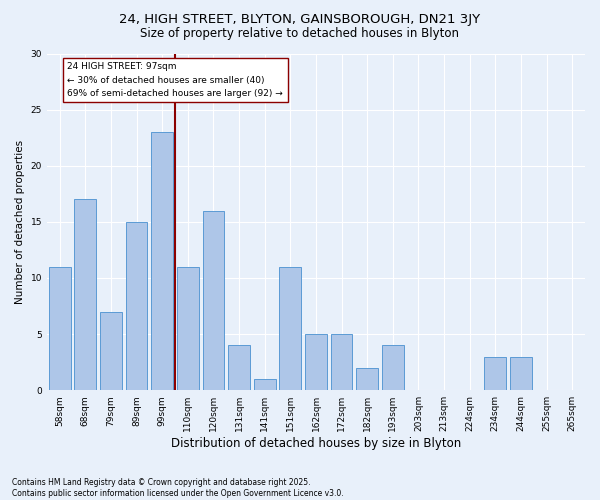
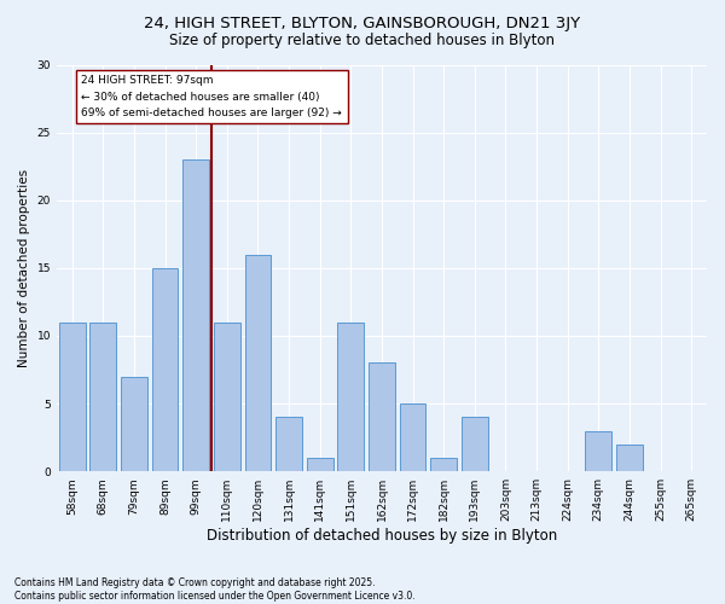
68sqm: 17 -> 11
162sqm: 5 -> 8
182sqm: 2 -> 1
244sqm: 3 -> 2
